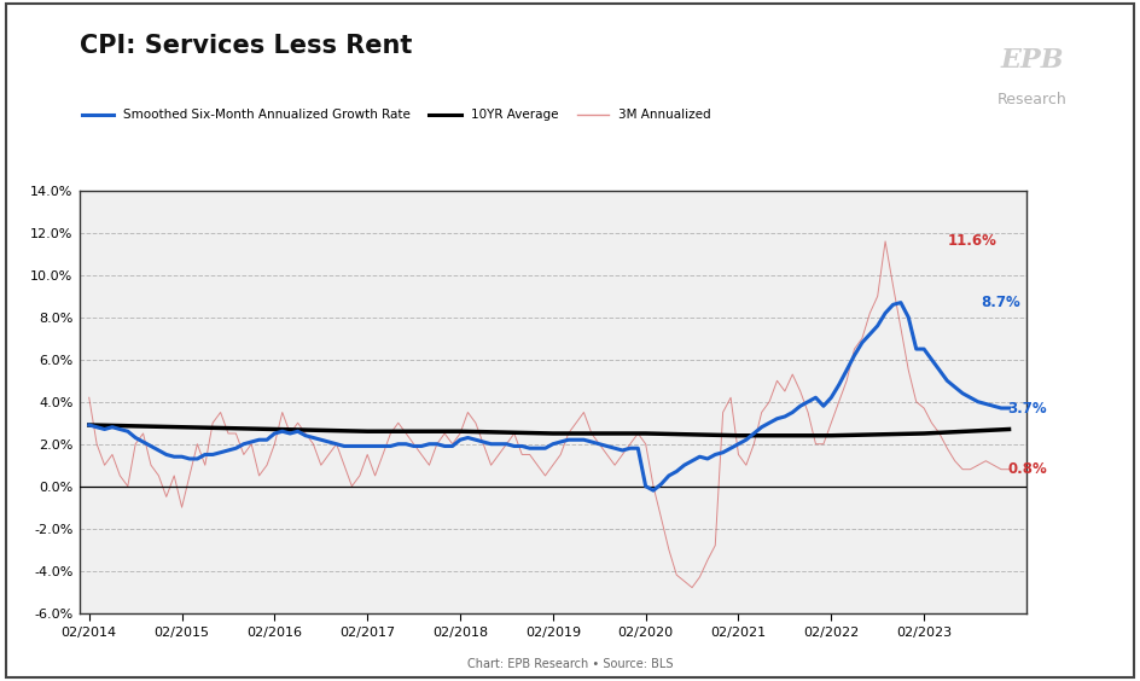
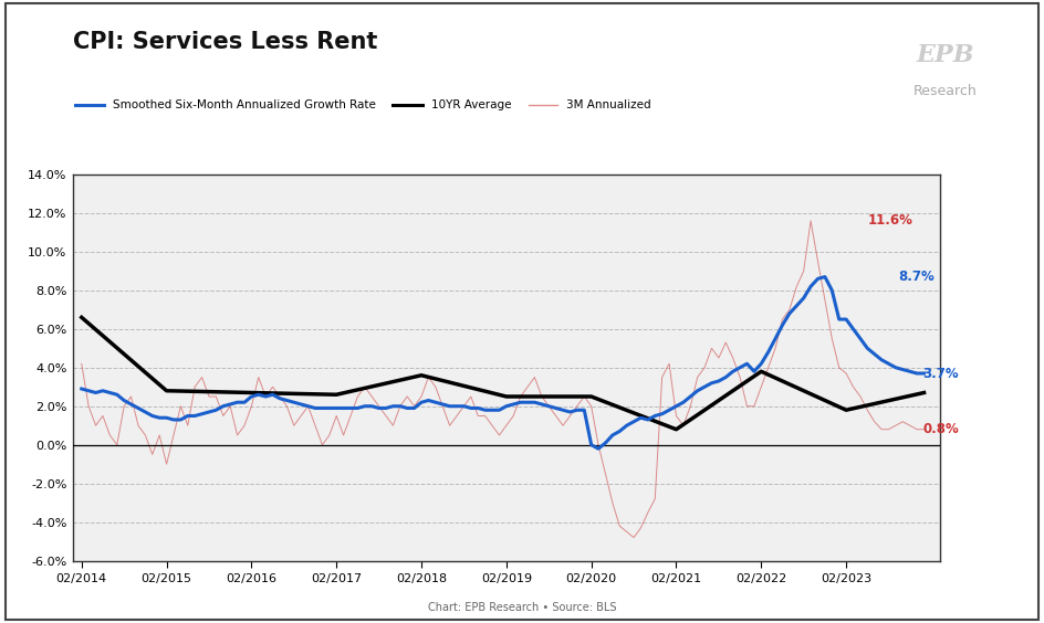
10YR Average/02/2014: 2.9% -> 6.6%
10YR Average/02/2018: 2.6% -> 3.6%
10YR Average/02/2021: 2.4% -> 0.8%
10YR Average/02/2022: 2.4% -> 3.8%
10YR Average/02/2023: 2.5% -> 1.8%
